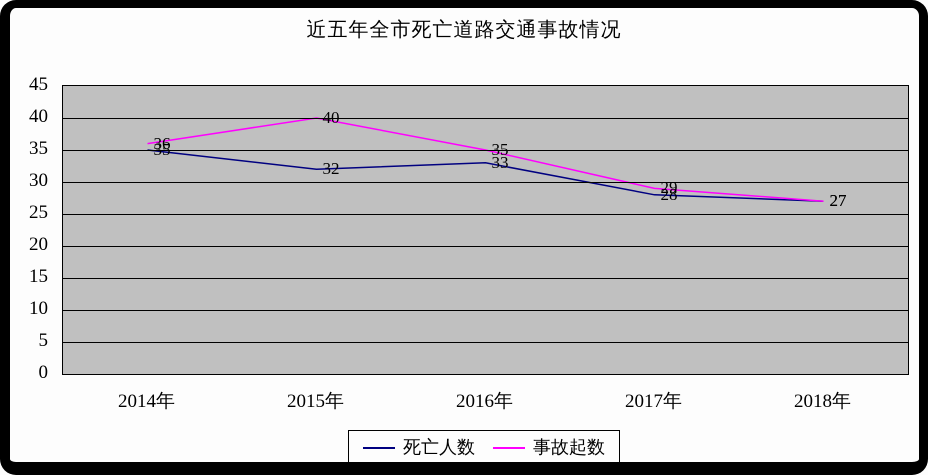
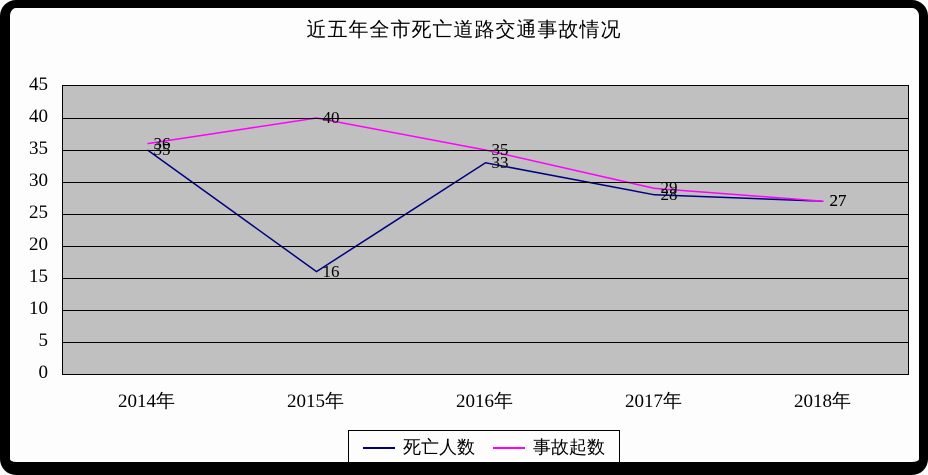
死亡人数/2015年: 32 -> 16
